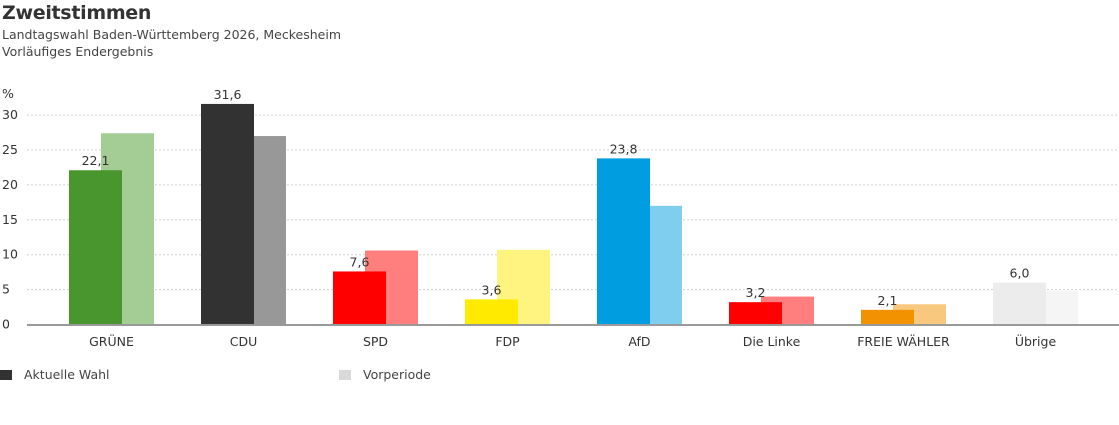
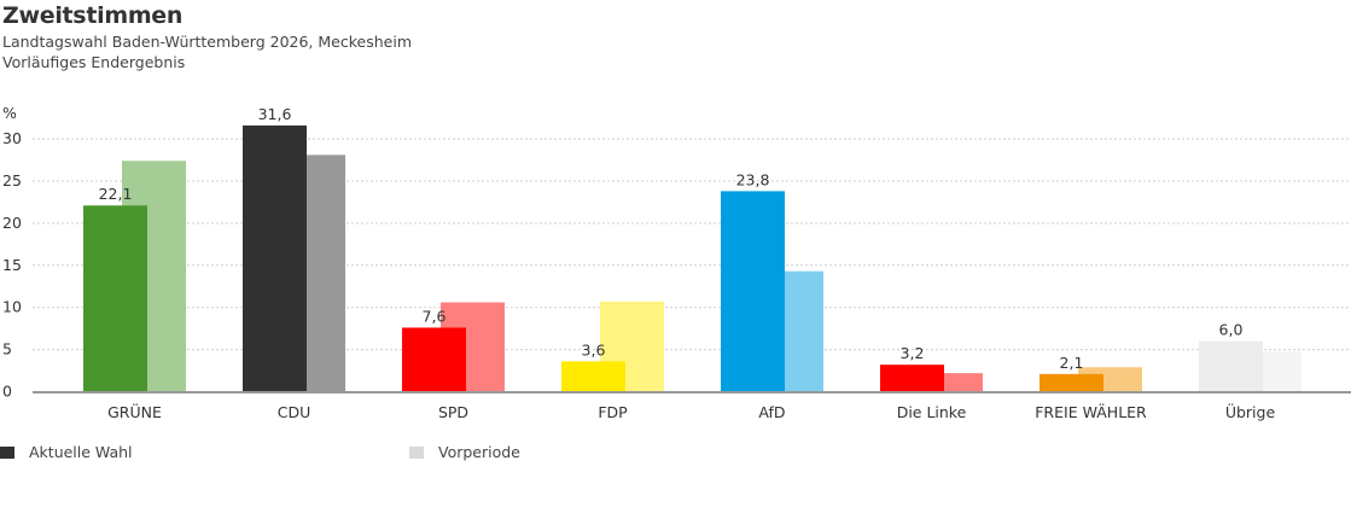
Vorperiode/CDU: 27 -> 28
Vorperiode/AfD: 17 -> 14
Vorperiode/Die Linke: 4 -> 2
